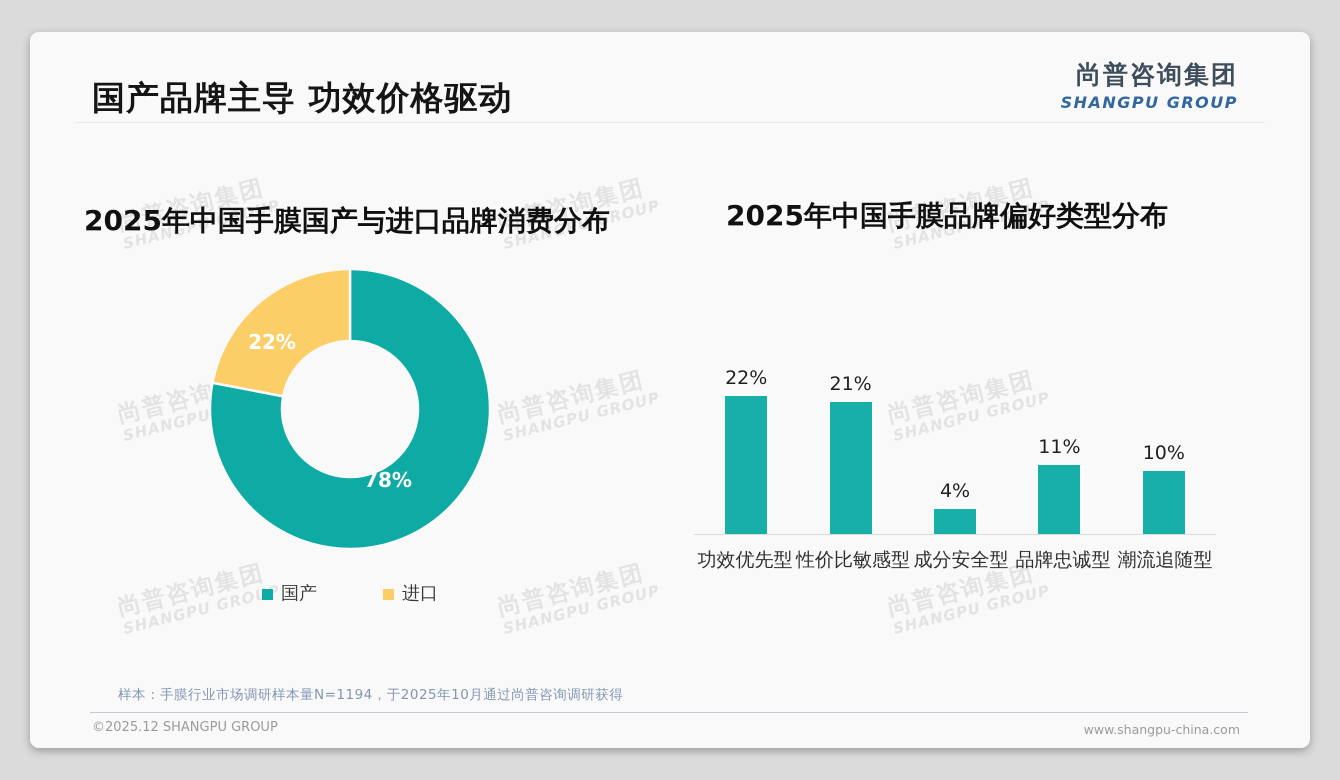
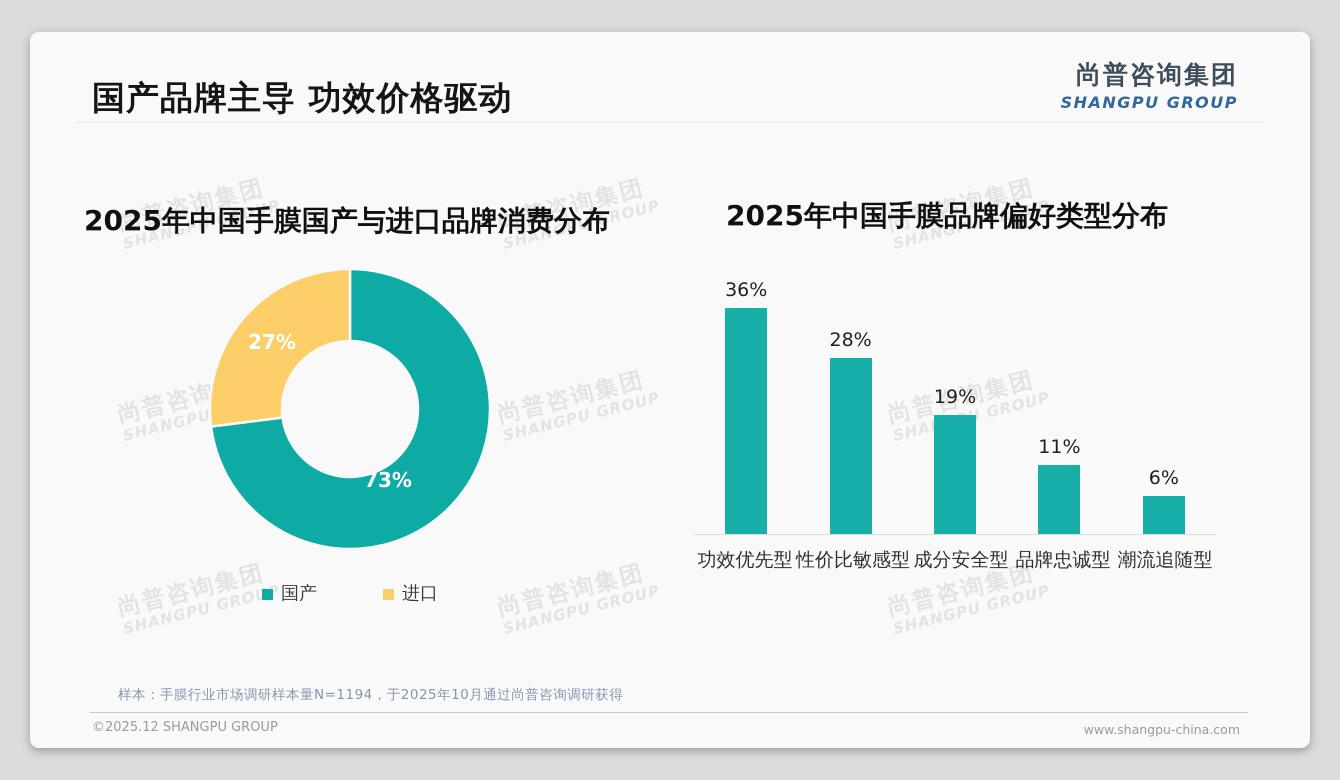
2025年中国手膜国产与进口品牌消费分布/国产: 78% -> 73%
2025年中国手膜国产与进口品牌消费分布/进口: 22% -> 27%
2025年中国手膜品牌偏好类型分布/功效优先型: 22% -> 36%
2025年中国手膜品牌偏好类型分布/性价比敏感型: 21% -> 28%
2025年中国手膜品牌偏好类型分布/成分安全型: 4% -> 19%
2025年中国手膜品牌偏好类型分布/潮流追随型: 10% -> 6%
